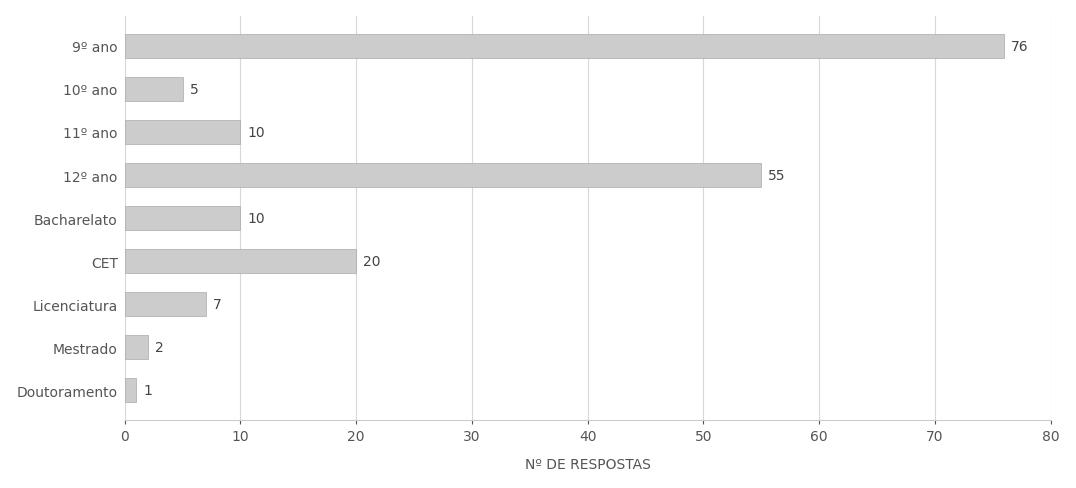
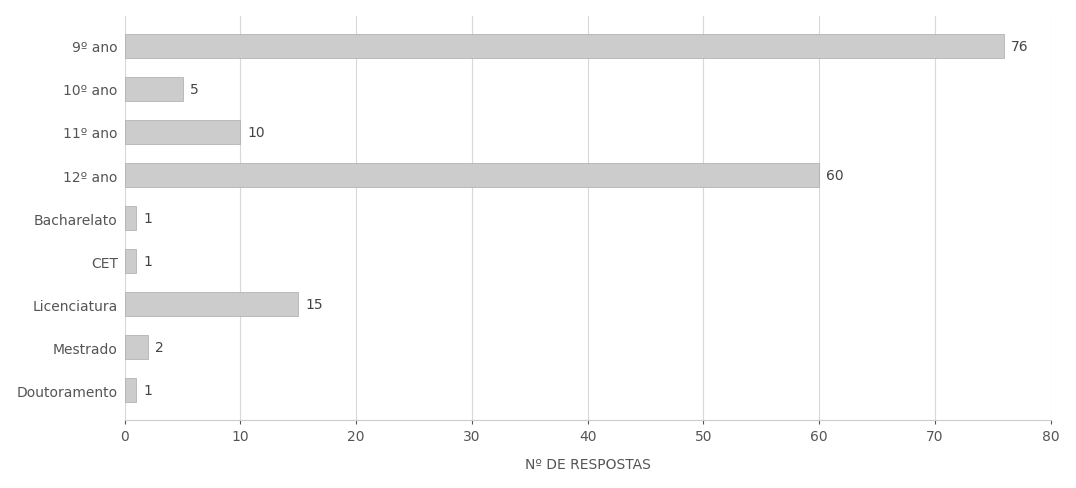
12º ano: 55 -> 60
Bacharelato: 10 -> 1
CET: 20 -> 1
Licenciatura: 7 -> 15
